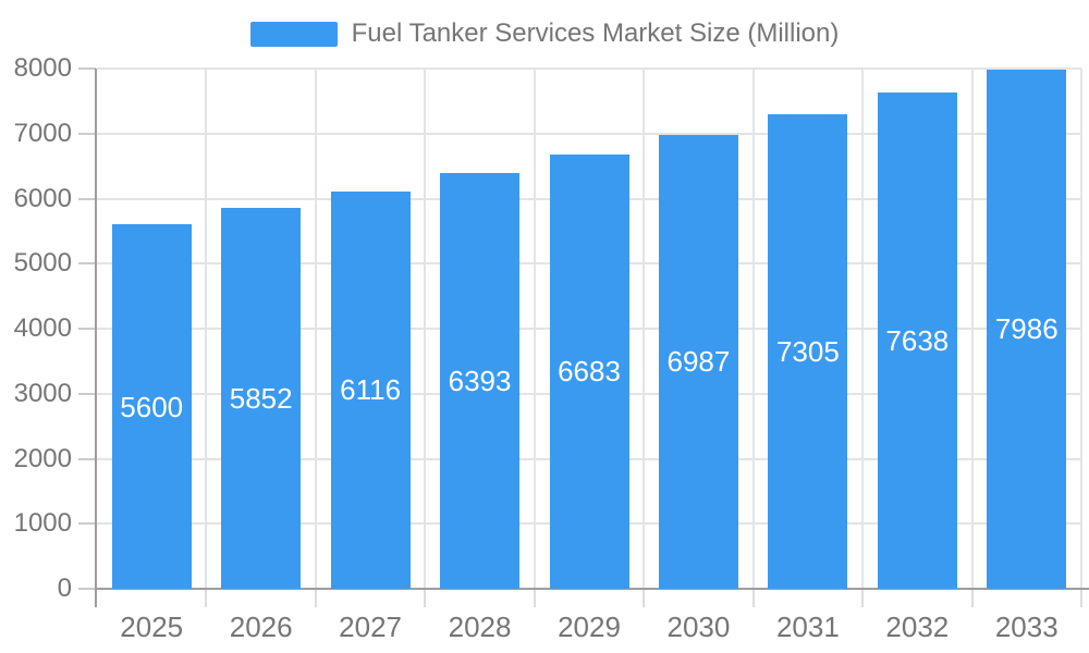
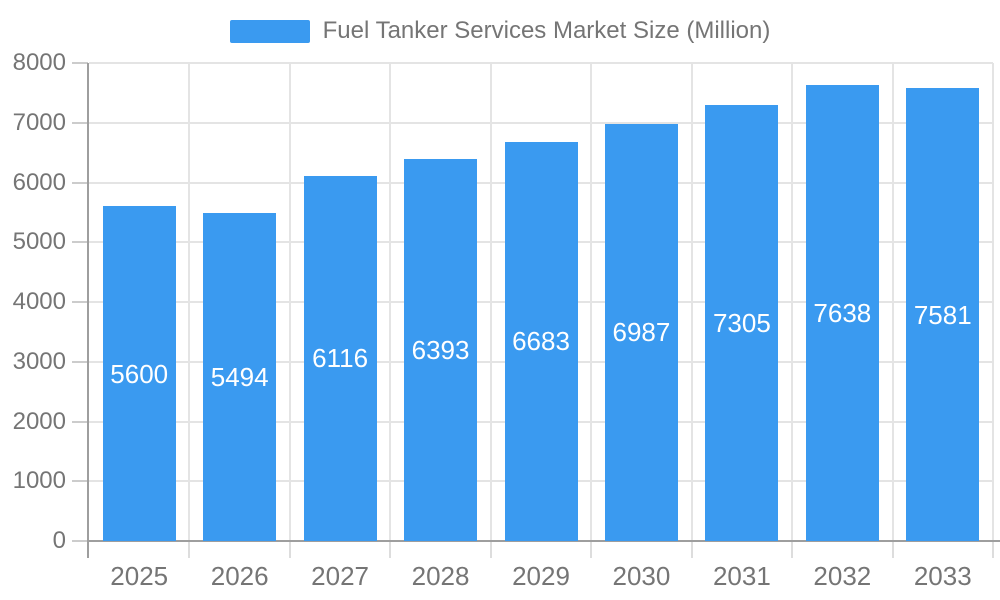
2026: 5852 -> 5494
2033: 7986 -> 7581
